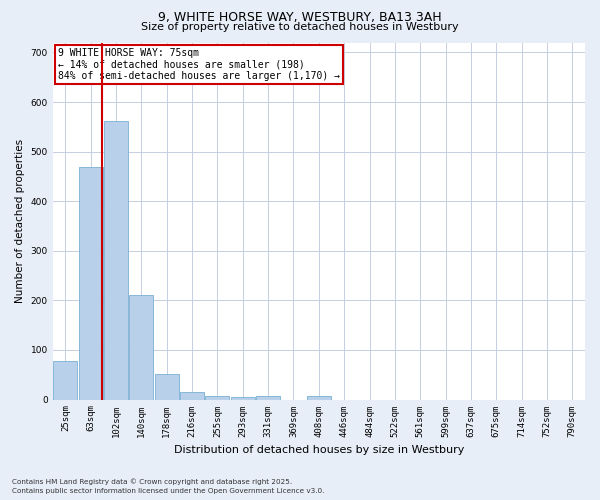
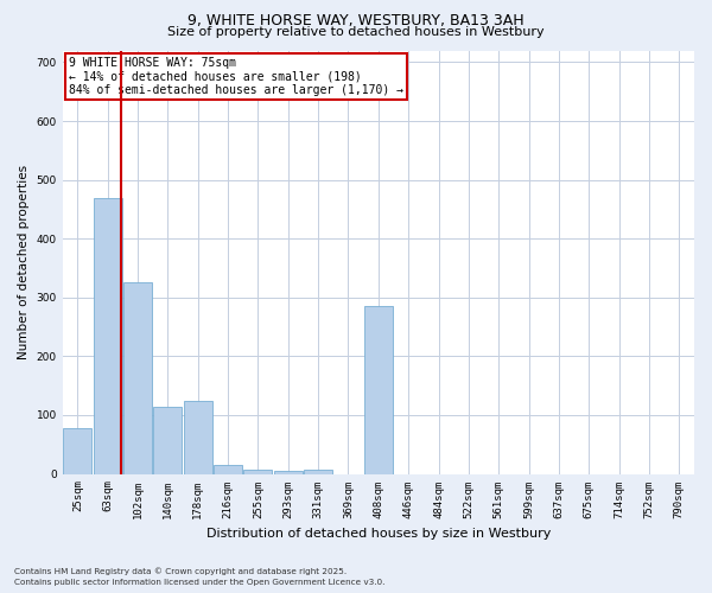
102sqm: 562 -> 325
140sqm: 210 -> 115
178sqm: 52 -> 125
408sqm: 8 -> 285
